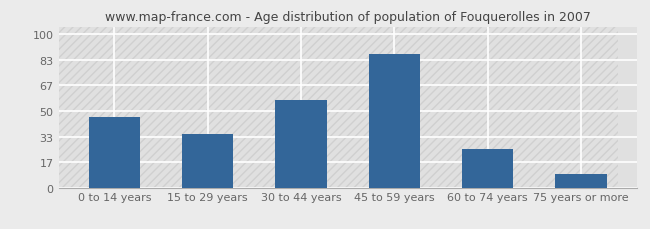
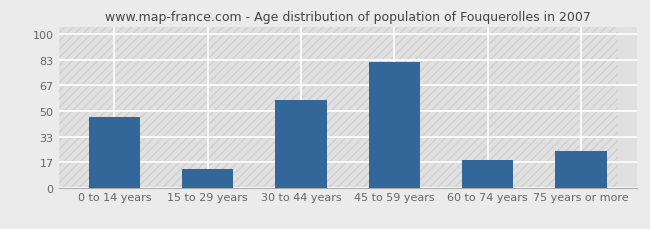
15 to 29 years: 35 -> 12
45 to 59 years: 87 -> 82
60 to 74 years: 25 -> 18
75 years or more: 9 -> 24
